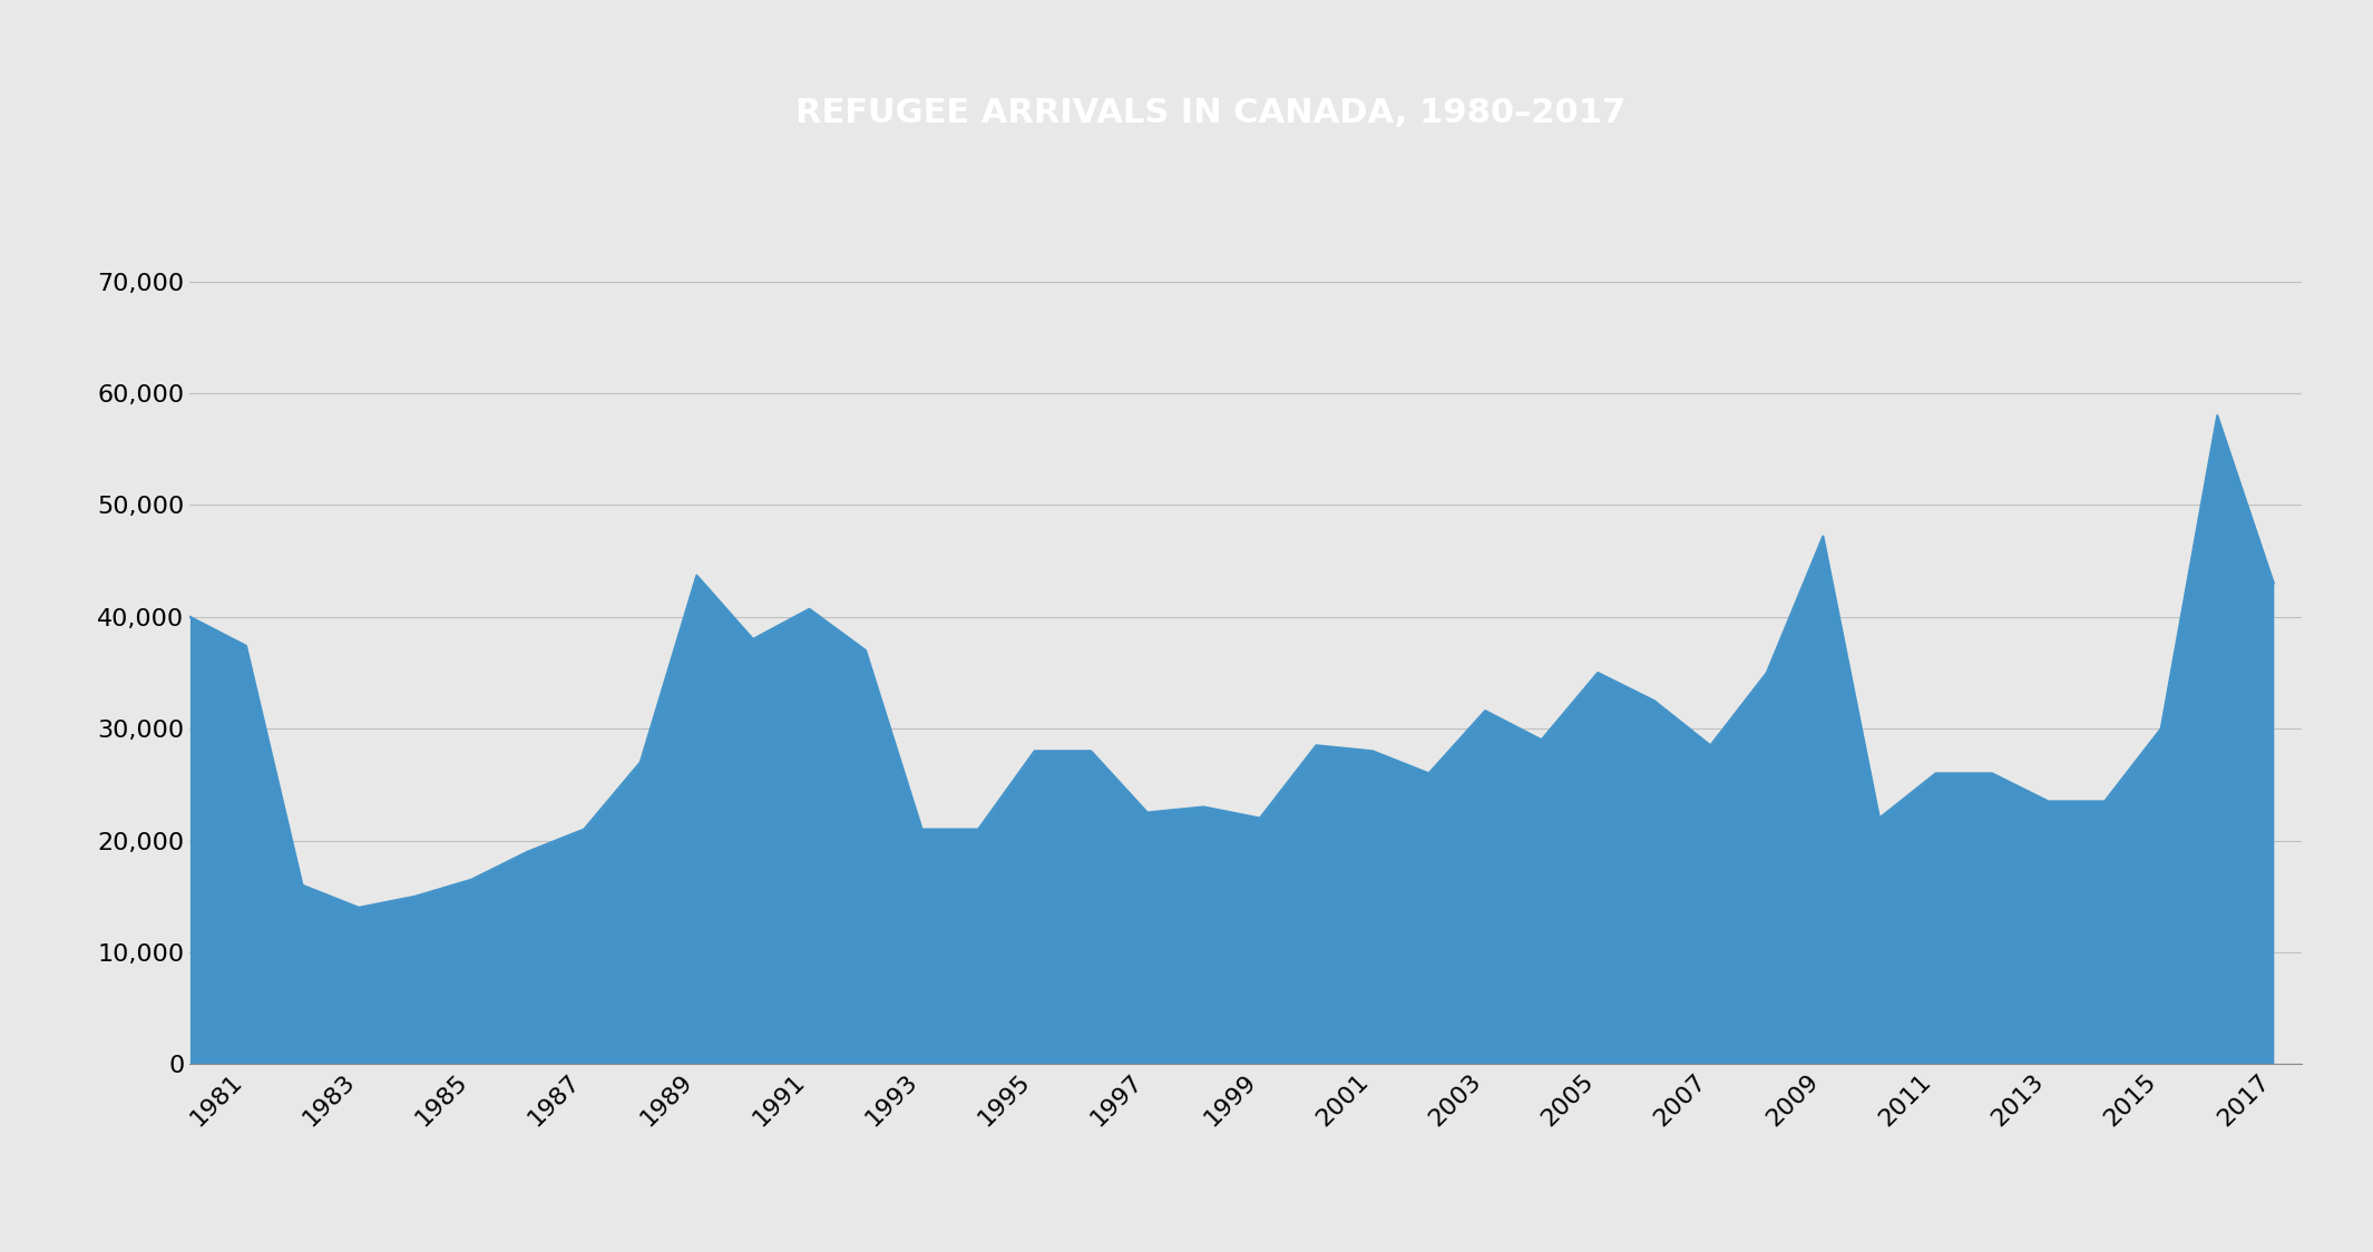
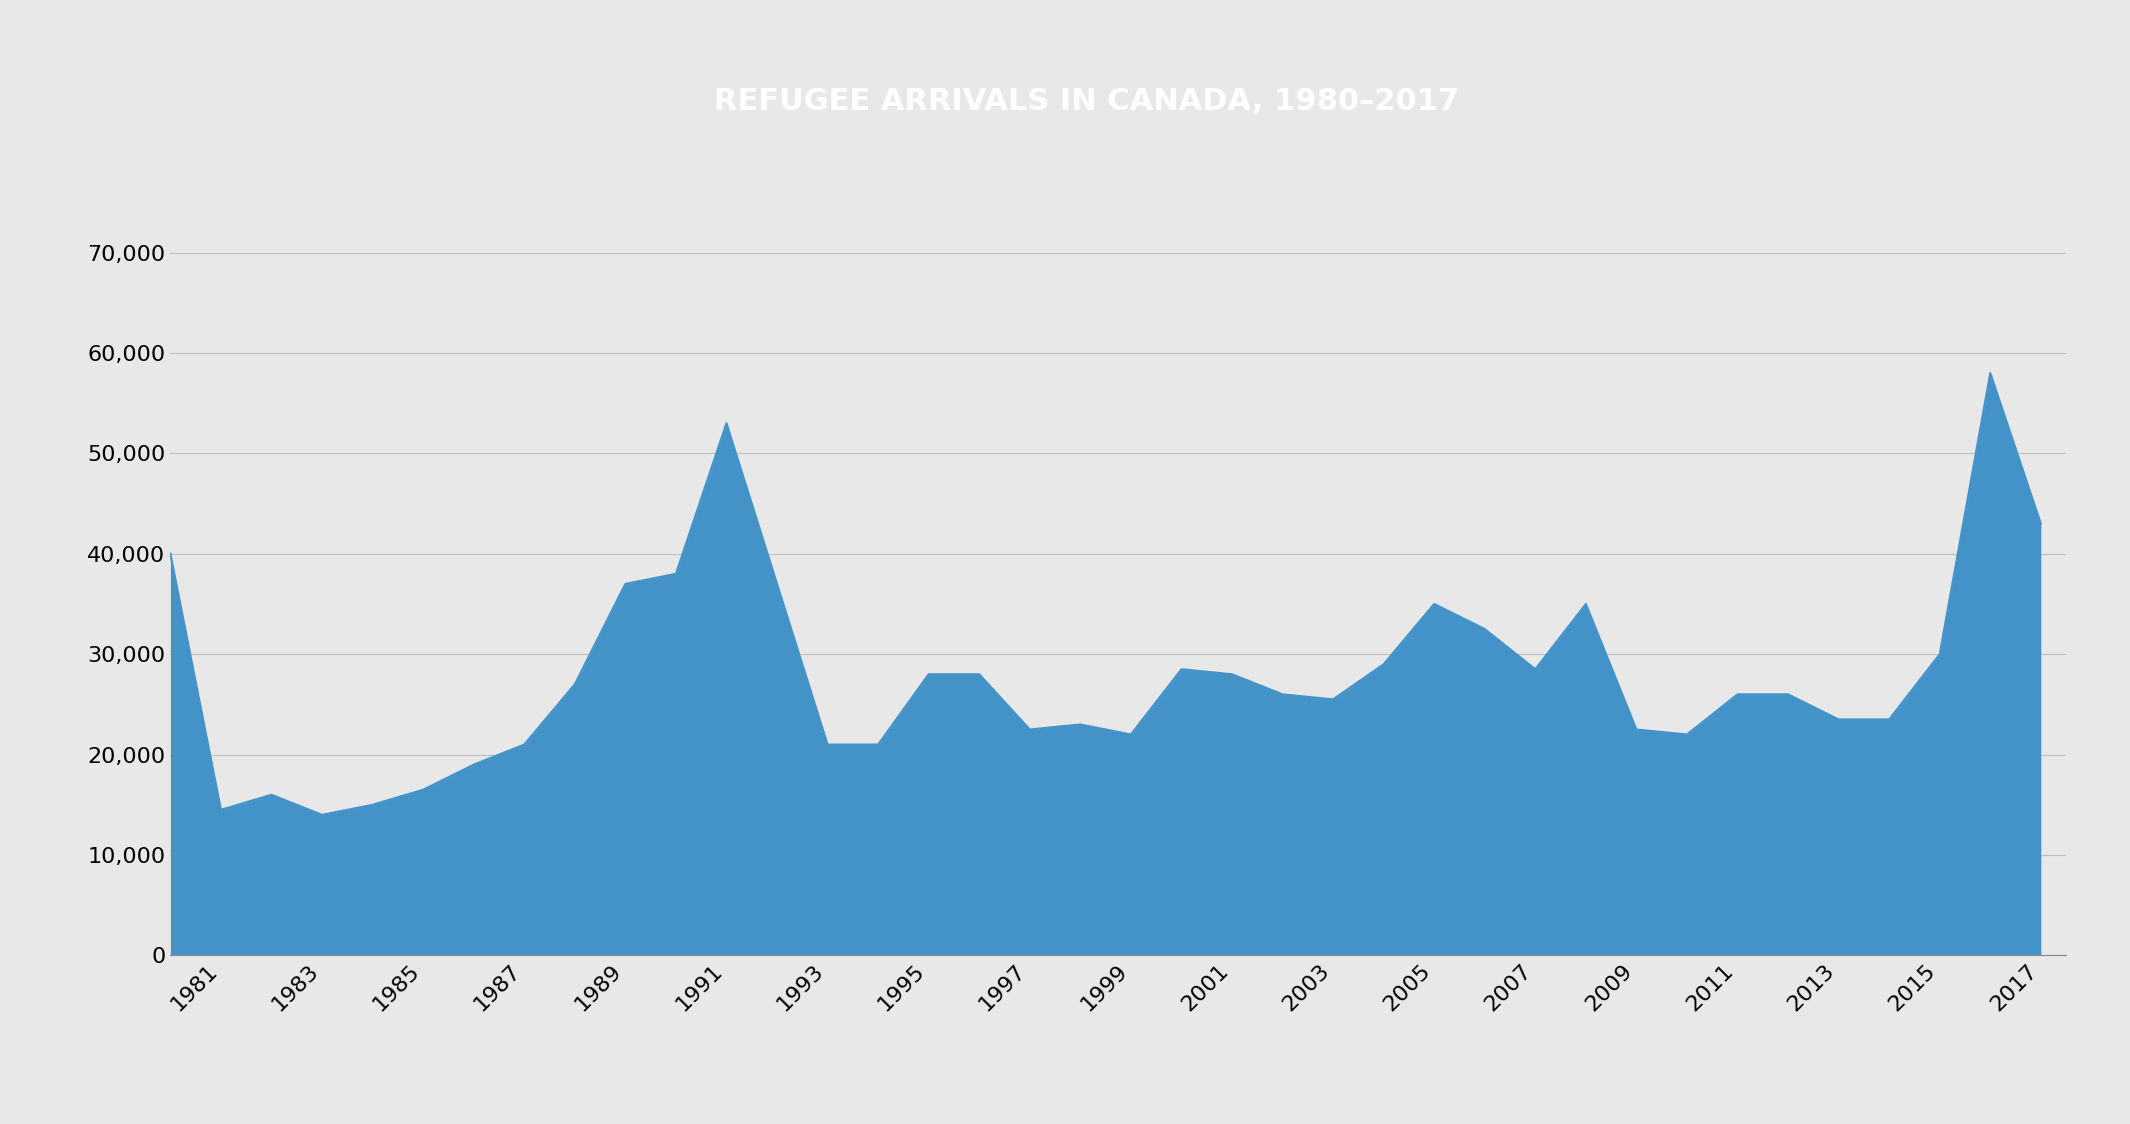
1981: 37,400 -> 14,500
1989: 43,700 -> 37,000
1991: 40,700 -> 53,000
2003: 31,600 -> 25,500
2009: 47,200 -> 22,500
